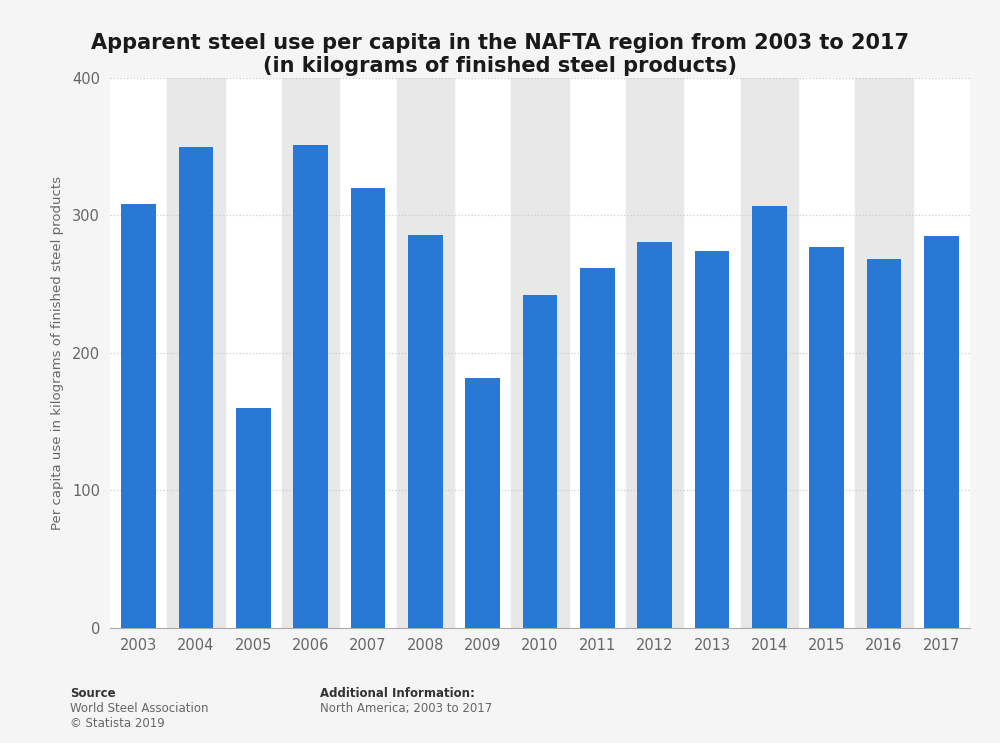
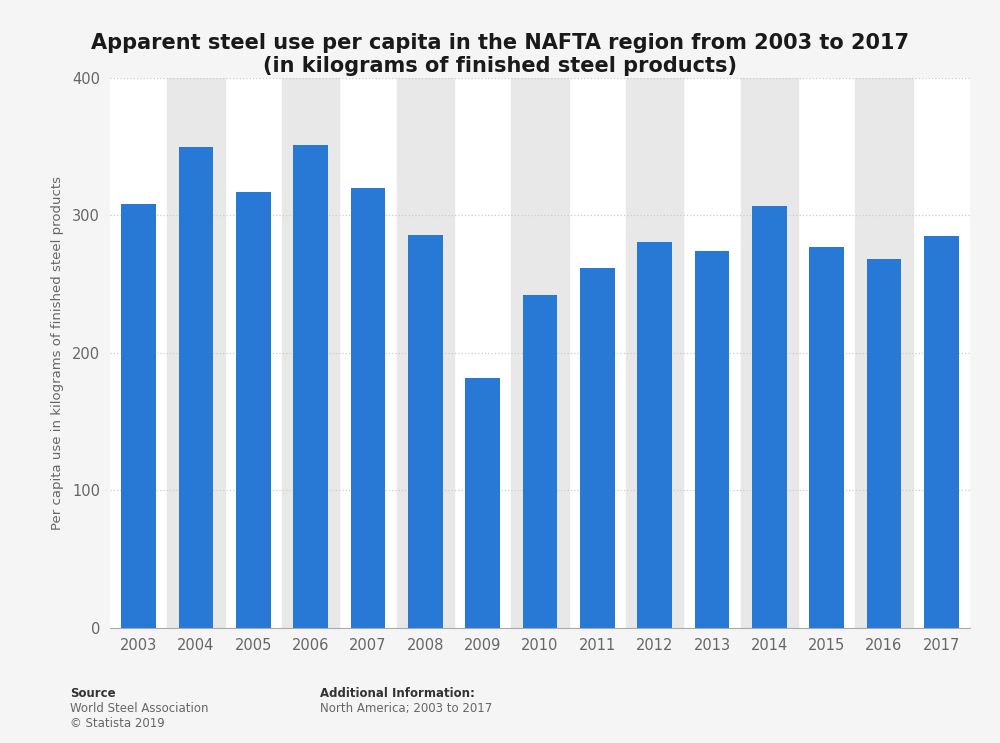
2005: 160 -> 317
